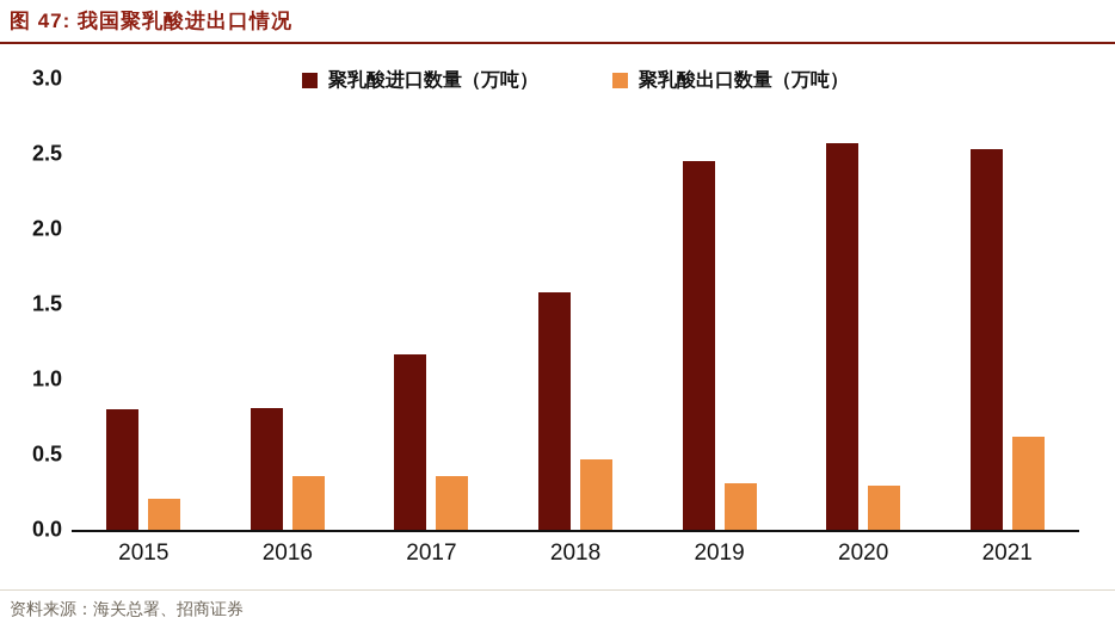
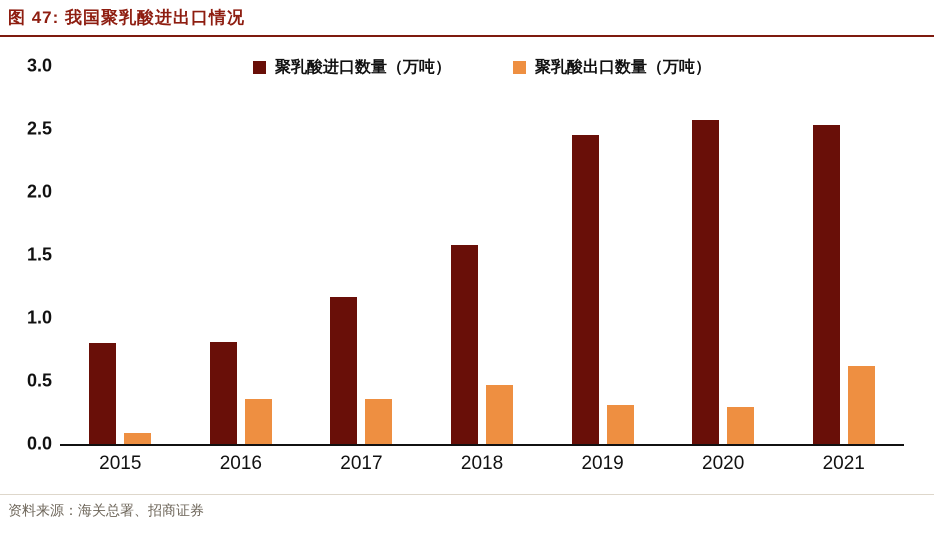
聚乳酸出口数量（万吨）/2015: 0.21 -> 0.09
